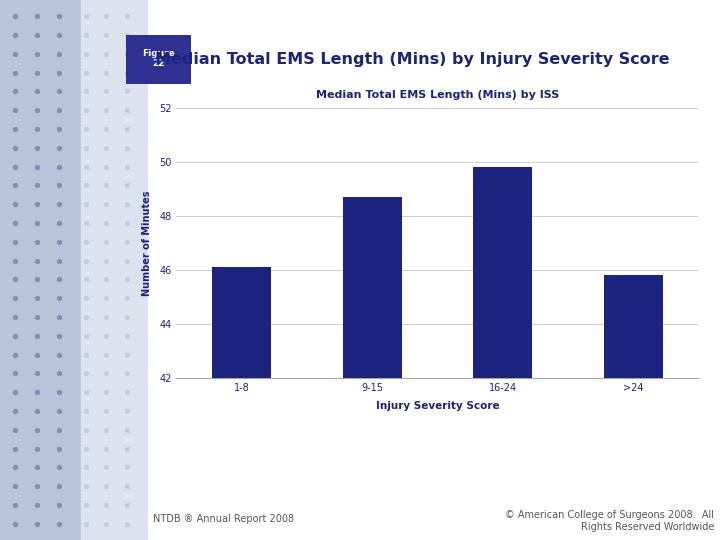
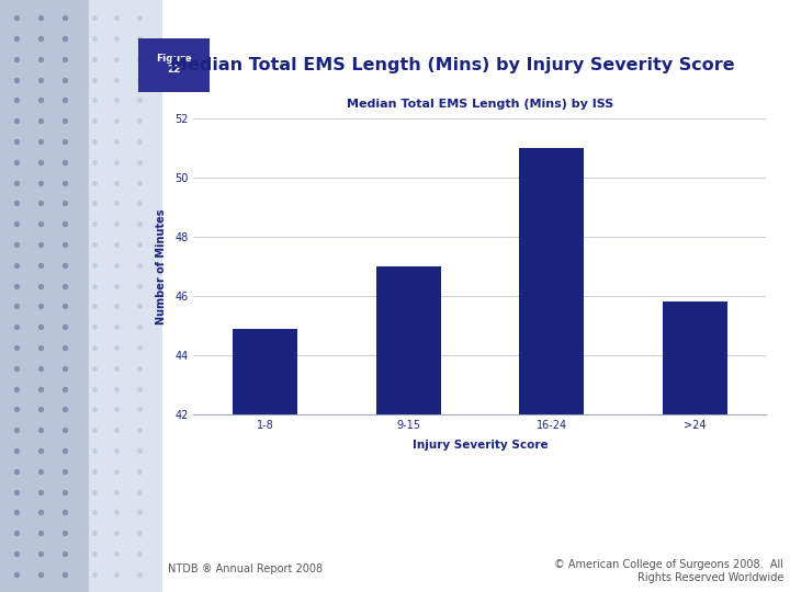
1-8: 46.1 -> 44.9
9-15: 48.7 -> 47.0
16-24: 49.8 -> 51.0
